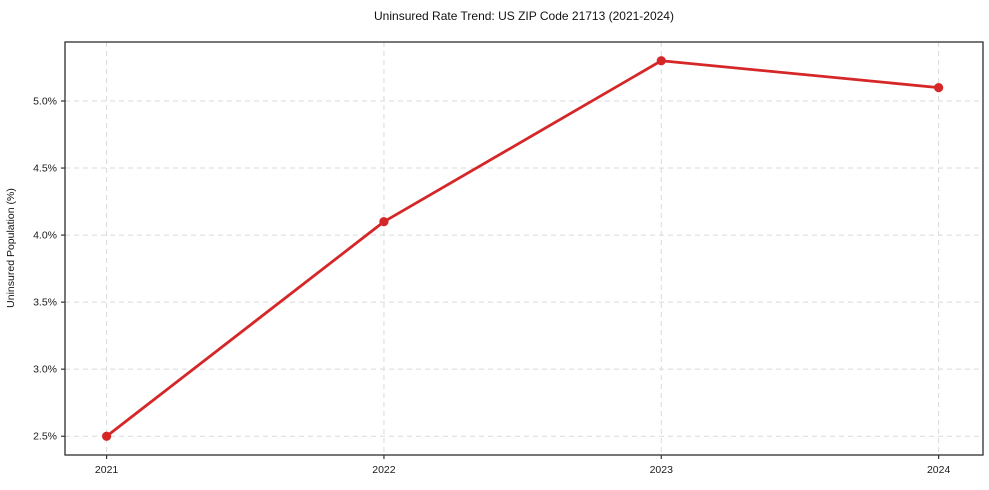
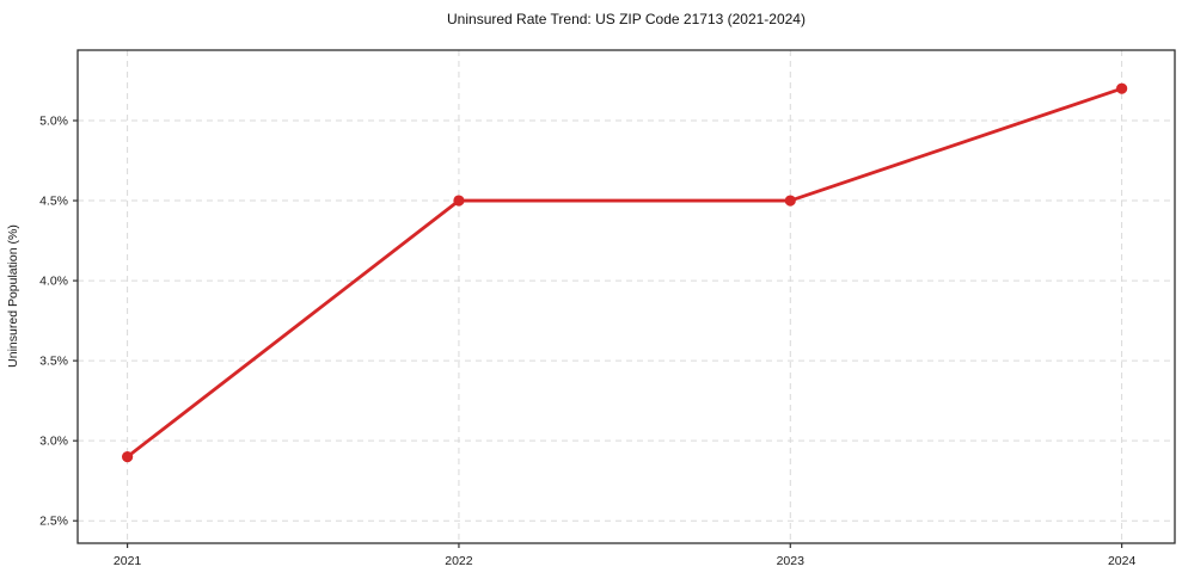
2021: 2.5% -> 2.9%
2022: 4.1% -> 4.5%
2023: 5.3% -> 4.5%
2024: 5.1% -> 5.2%
